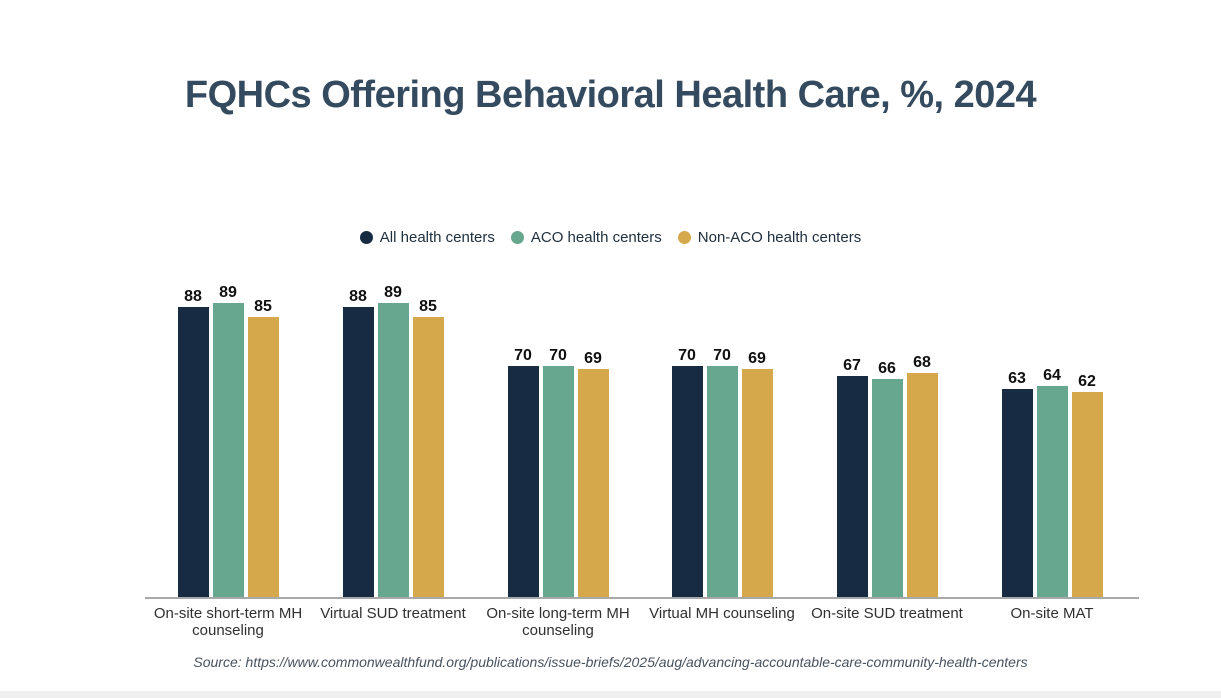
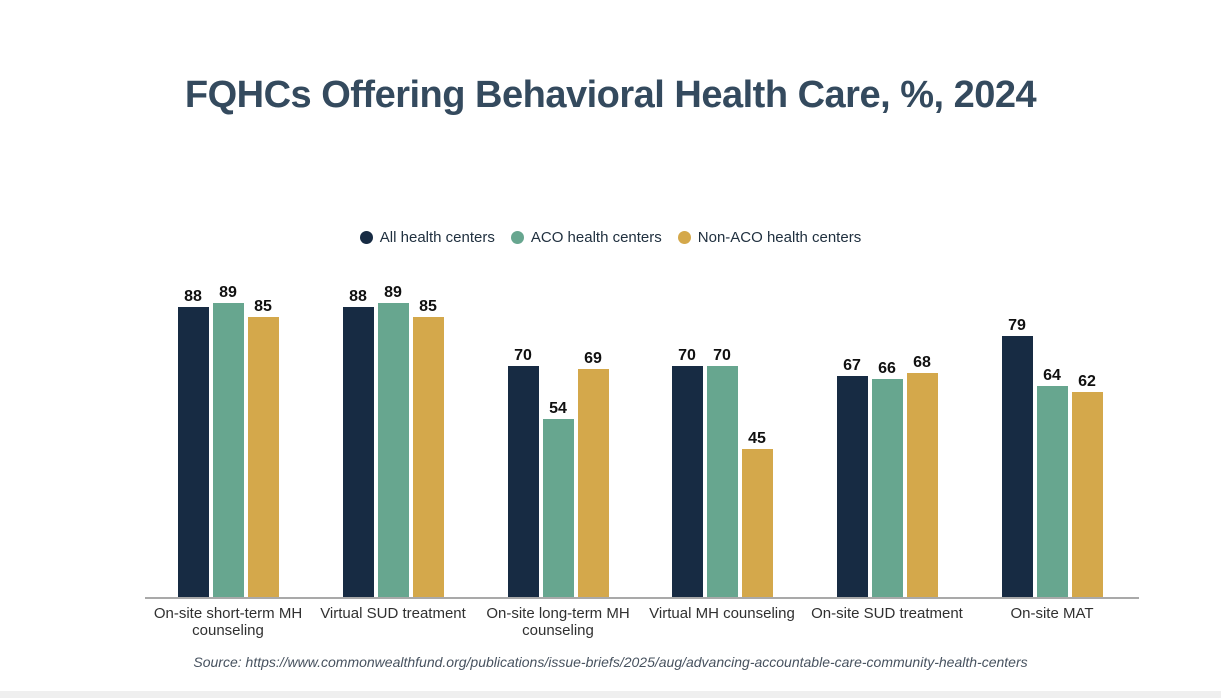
ACO health centers/On-site long-term MH counseling: 70 -> 54
Non-ACO health centers/Virtual MH counseling: 69 -> 45
All health centers/On-site MAT: 63 -> 79
